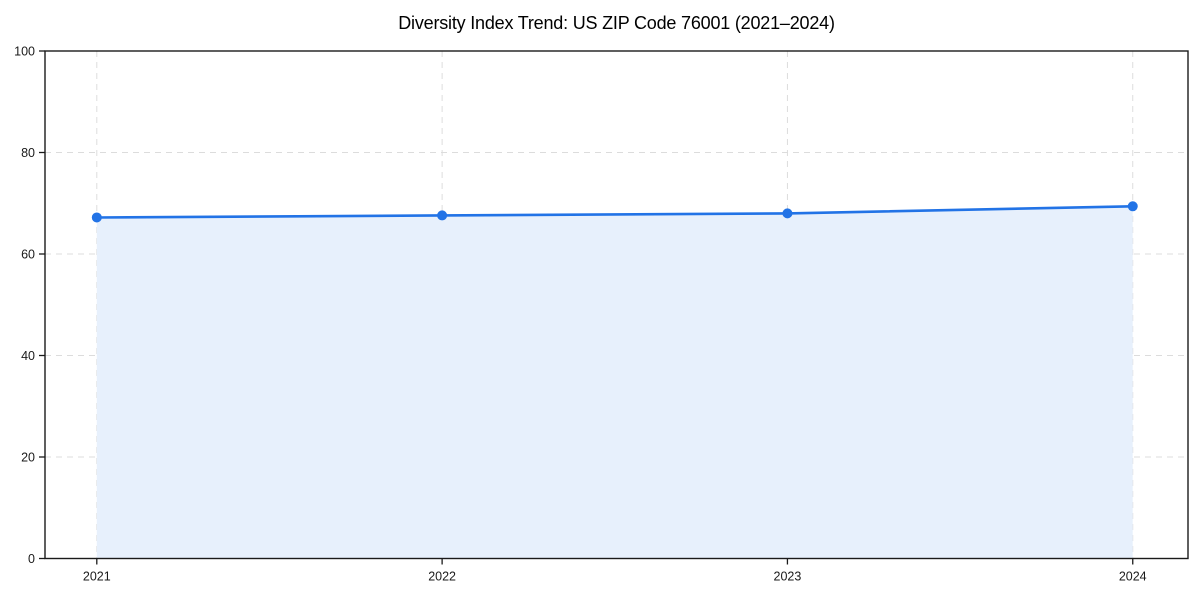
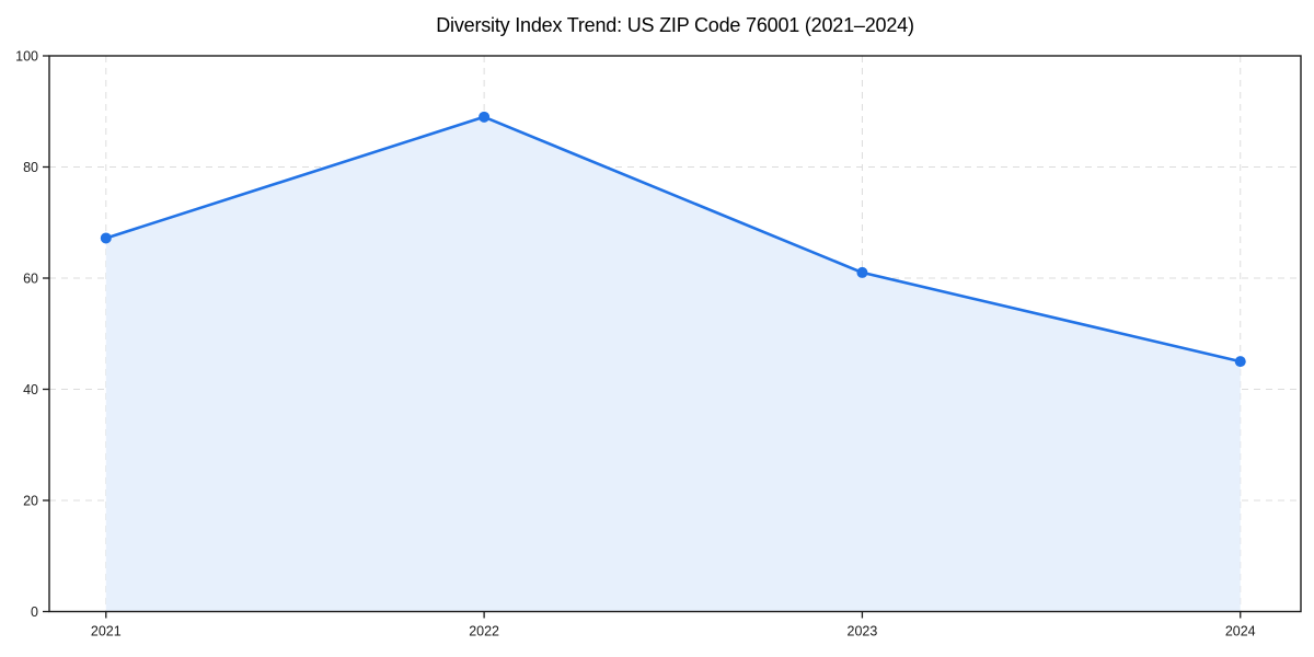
2022: 68 -> 89
2023: 68 -> 61
2024: 69 -> 45
